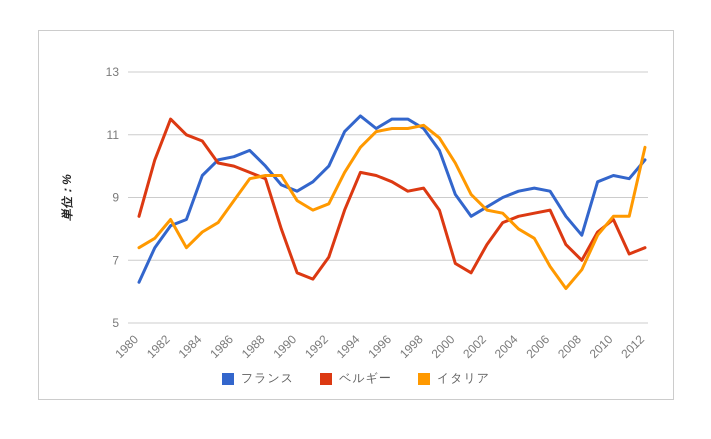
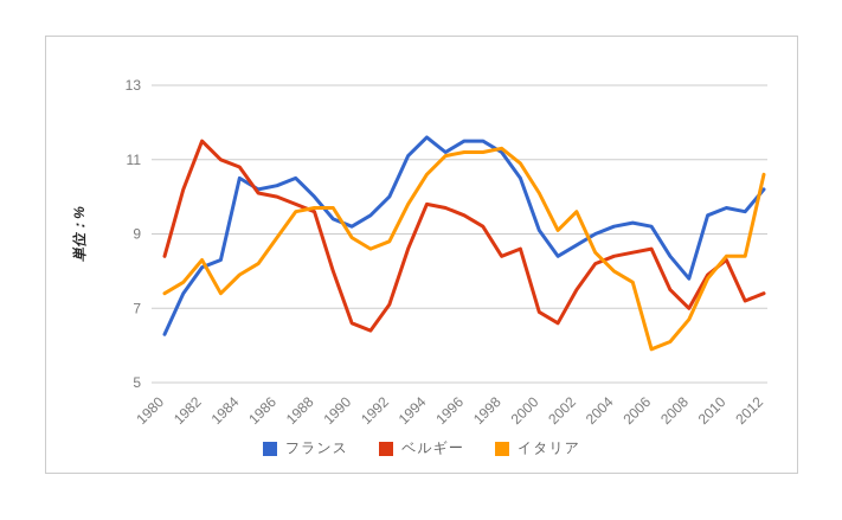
フランス/1984: 9.7 -> 10.5
ベルギー/1998: 9.3 -> 8.4
イタリア/2002: 8.6 -> 9.6
イタリア/2006: 6.8 -> 5.9
